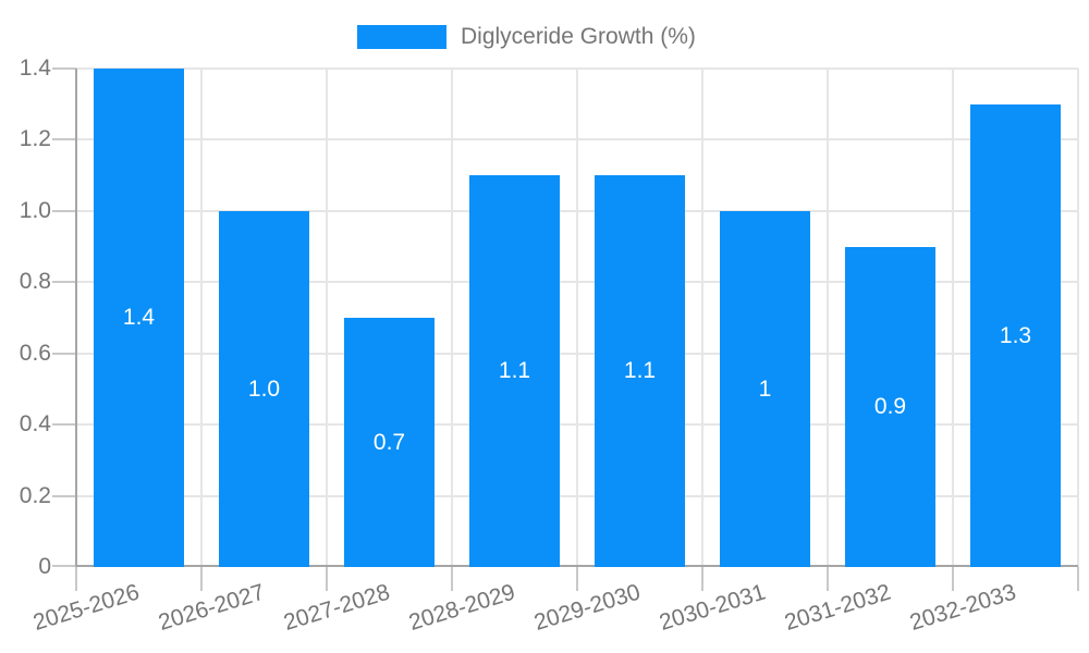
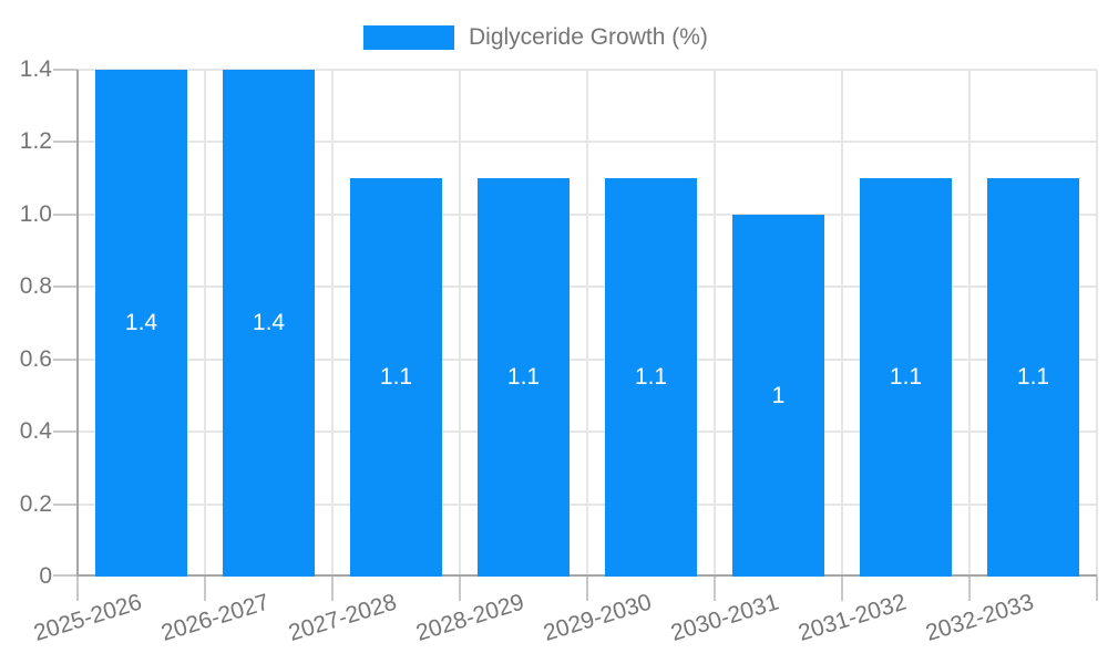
2026-2027: 1.0 -> 1.4
2027-2028: 0.7 -> 1.1
2031-2032: 0.9 -> 1.1
2032-2033: 1.3 -> 1.1
